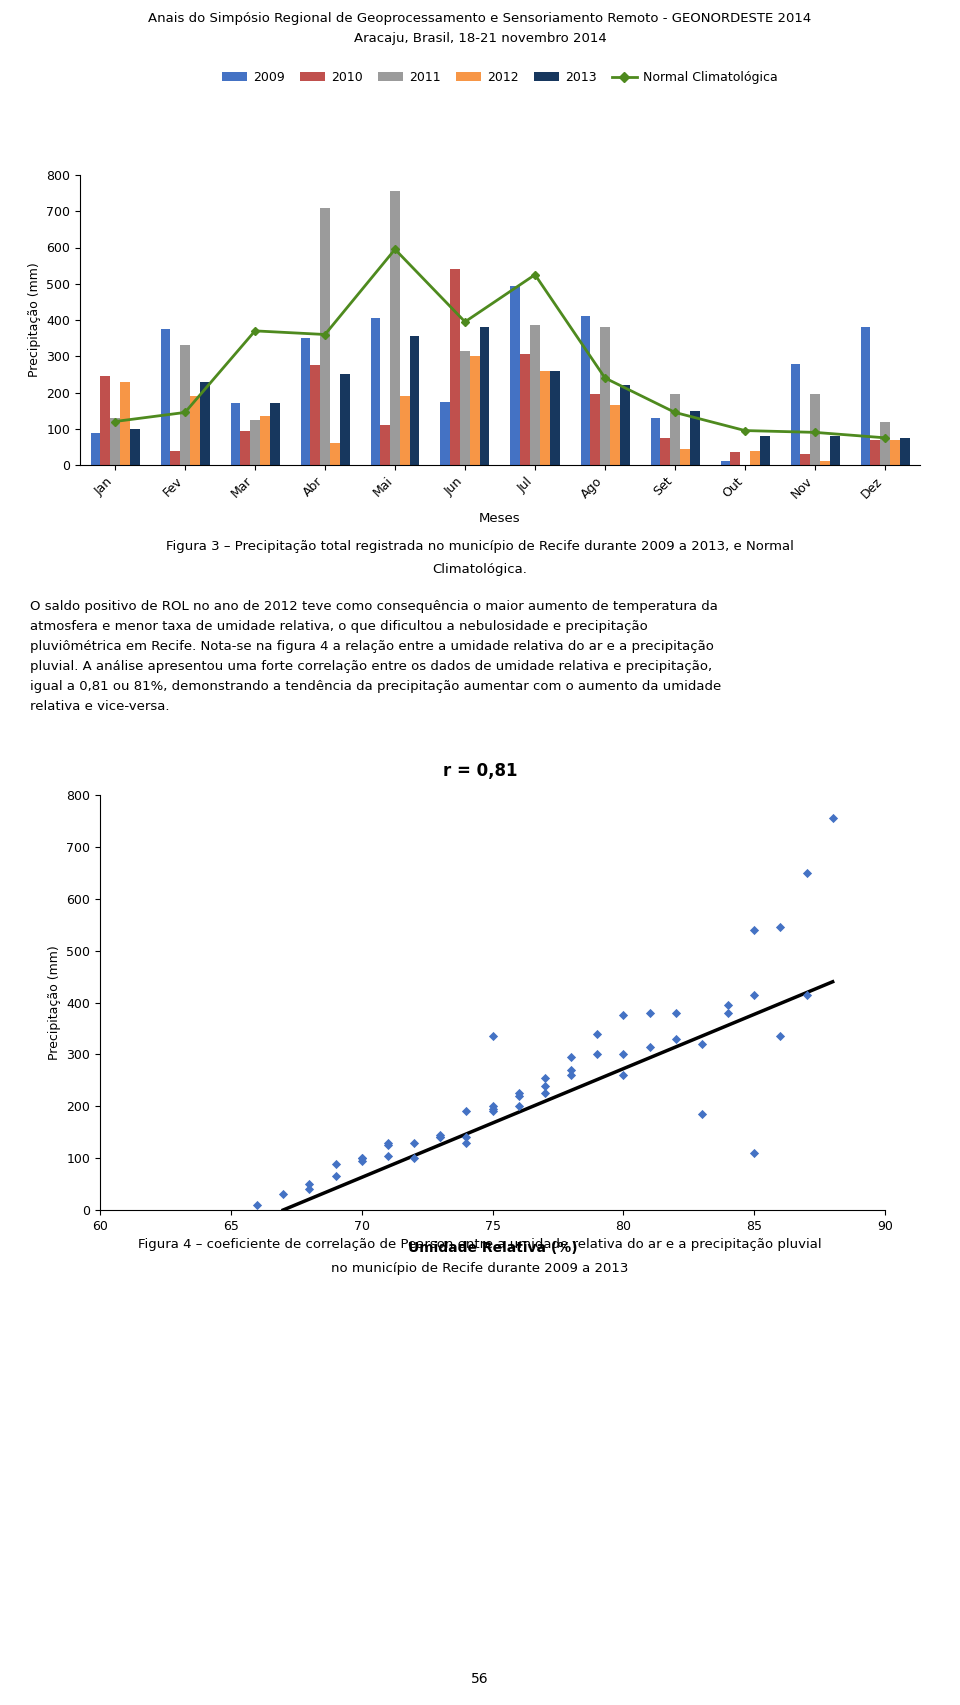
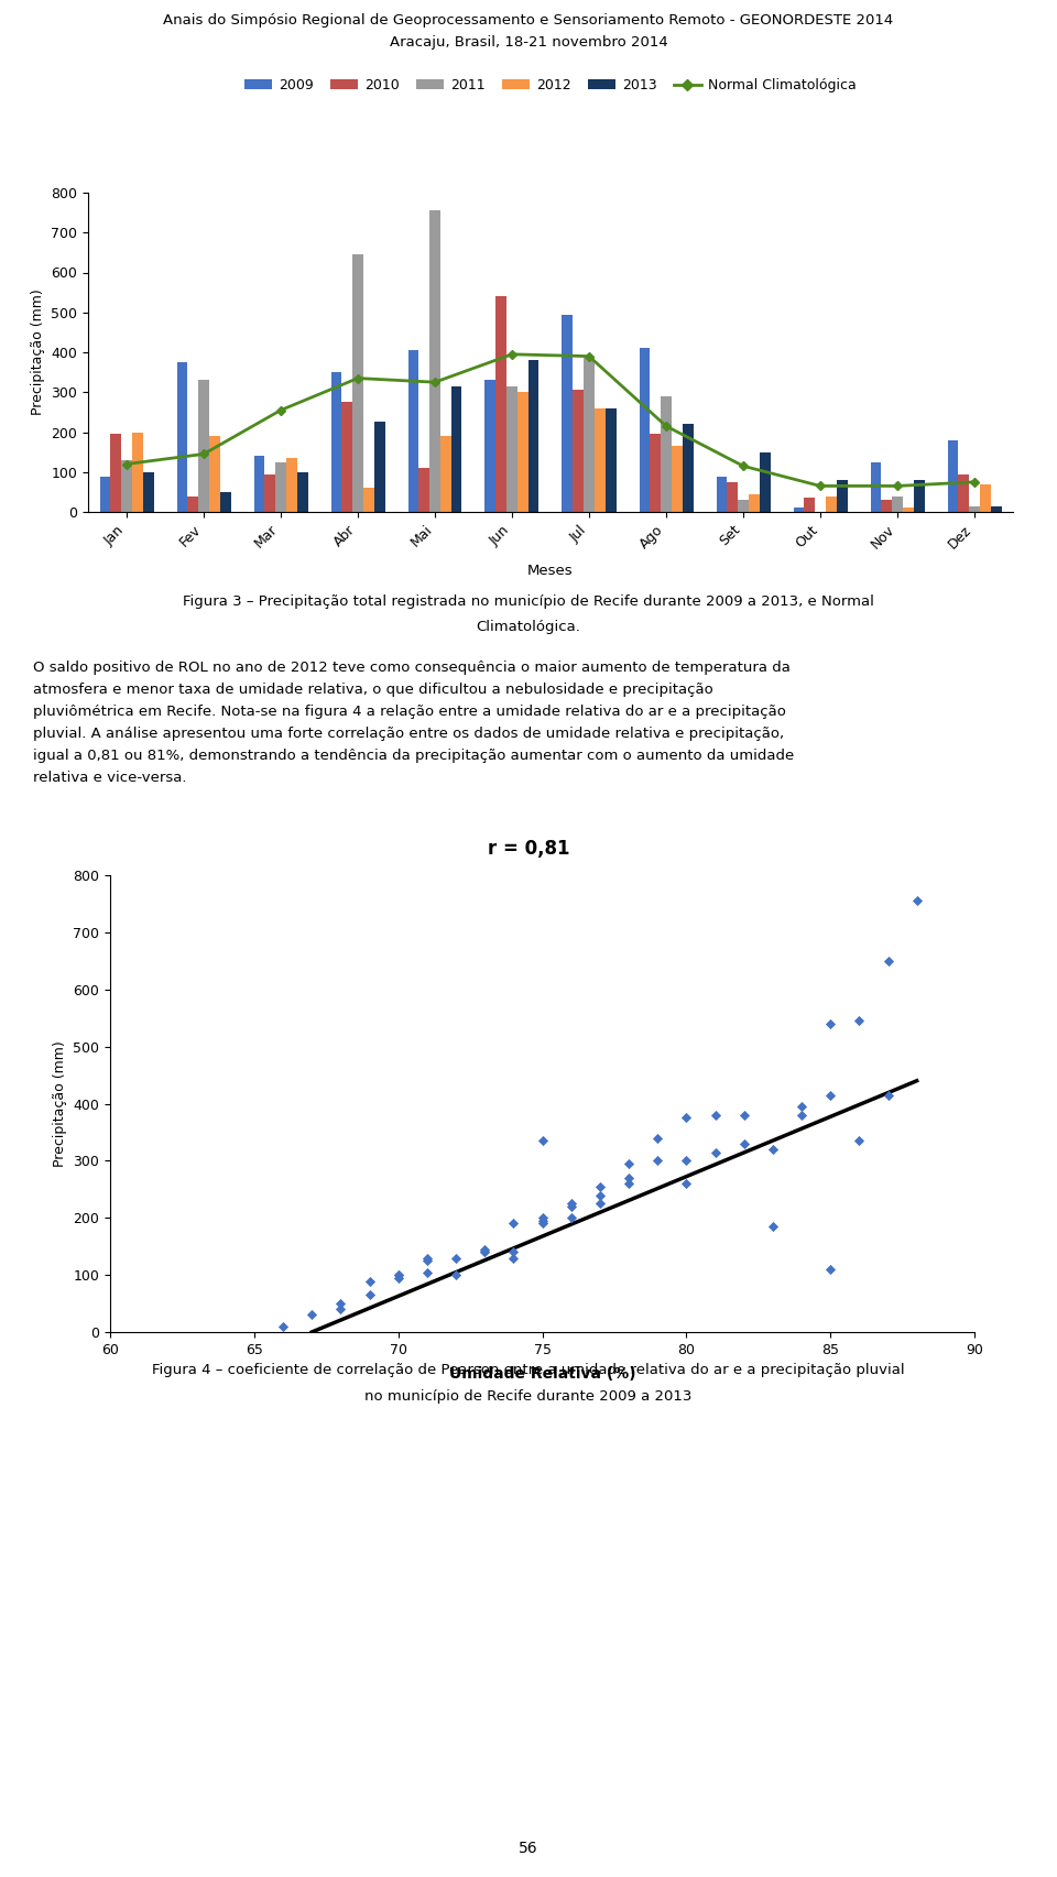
2010/Jan: 245 -> 195
2012/Jan: 230 -> 200
2013/Fev: 230 -> 50
2009/Mar: 170 -> 140
Normal Climatológica/Mar: 370 -> 255
2013/Mar: 170 -> 100
2011/Abr: 710 -> 645
Normal Climatológica/Abr: 360 -> 335
2013/Abr: 250 -> 225
Normal Climatológica/Mai: 595 -> 325
2013/Mai: 355 -> 315
2009/Jun: 175 -> 330
Normal Climatológica/Jul: 525 -> 390
2011/Ago: 380 -> 290
Normal Climatológica/Ago: 240 -> 215
2009/Set: 130 -> 88
2011/Set: 195 -> 30
Normal Climatológica/Set: 145 -> 115
Normal Climatológica/Out: 95 -> 65
2009/Nov: 280 -> 125
2011/Nov: 195 -> 40
Normal Climatológica/Nov: 90 -> 65
2009/Dez: 380 -> 180
2010/Dez: 70 -> 95
2011/Dez: 120 -> 15
2013/Dez: 75 -> 15
